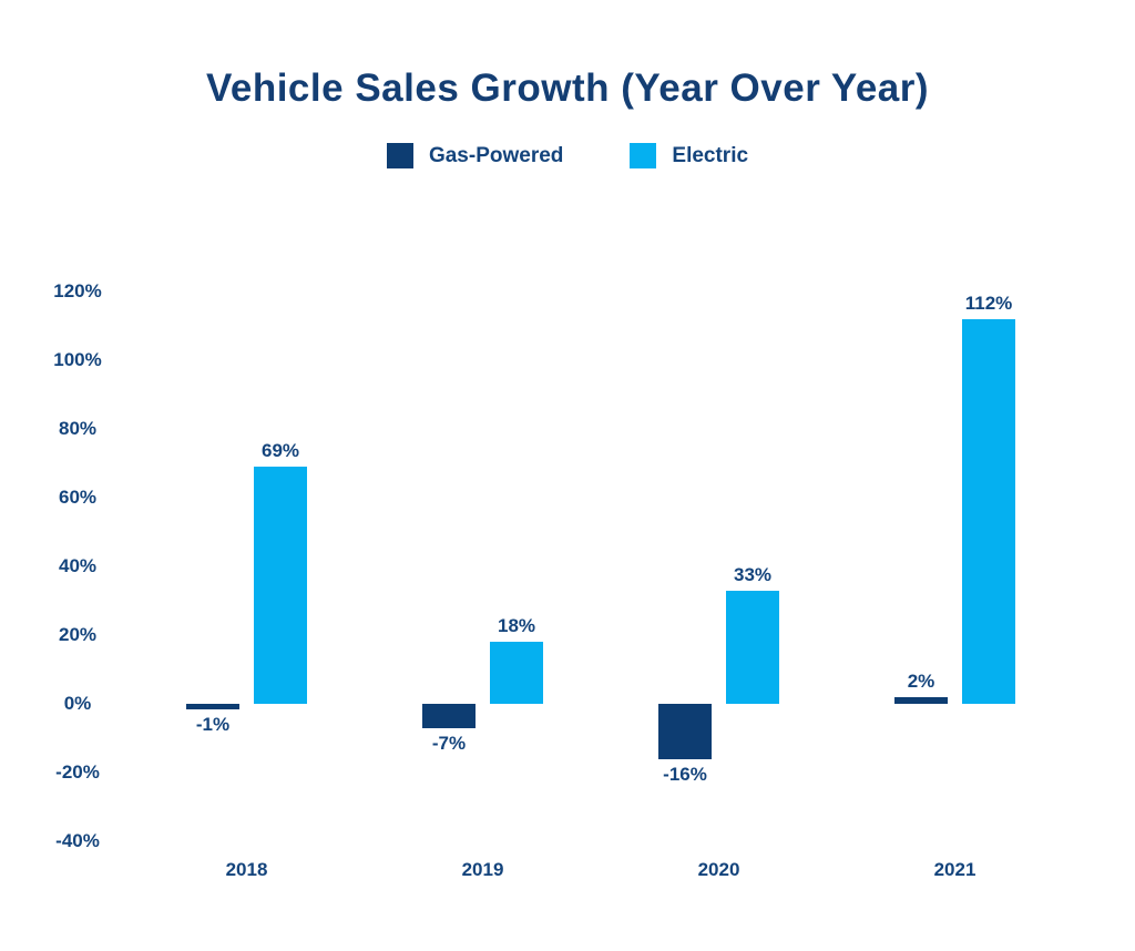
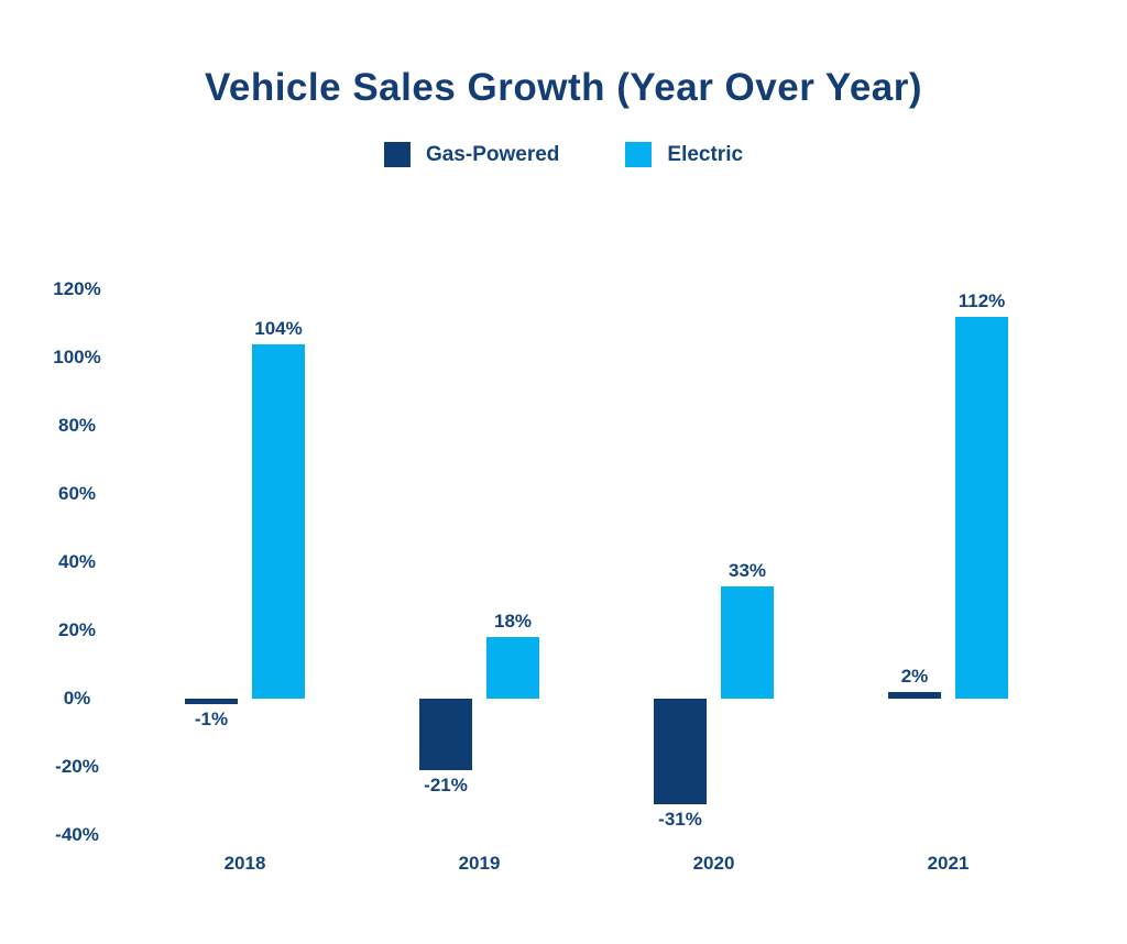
Electric/2018: 69% -> 104%
Gas-Powered/2019: -7% -> -21%
Gas-Powered/2020: -16% -> -31%
